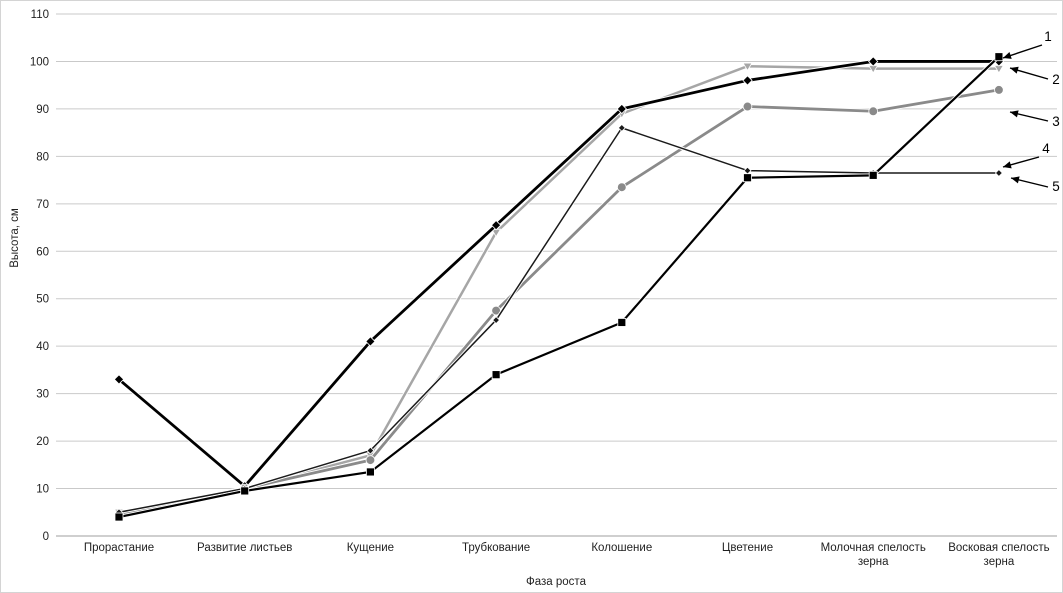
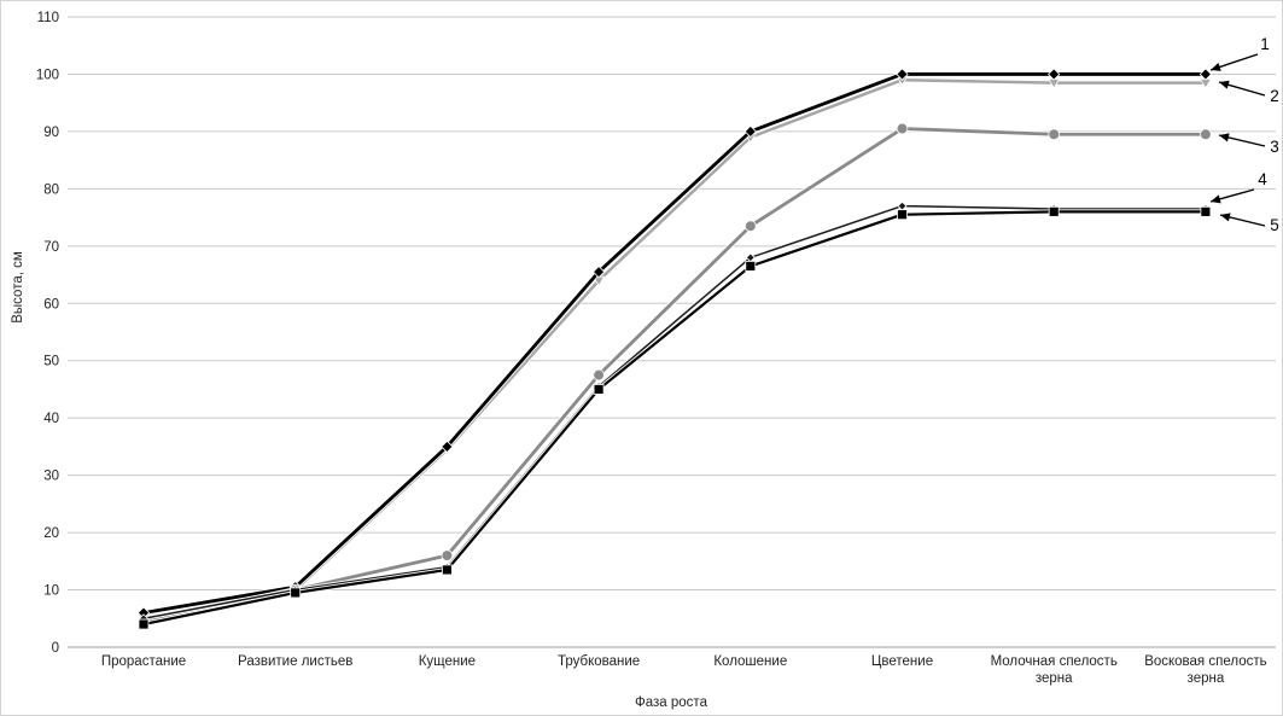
1/Прорастание: 33 -> 6
1/Кущение: 41 -> 35
2/Кущение: 17 -> 34
4/Кущение: 18 -> 14
5/Трубкование: 34 -> 45
4/Колошение: 86 -> 68
5/Колошение: 45 -> 66
1/Цветение: 96 -> 100
3/Восковая спелость зерна: 94 -> 90
5/Восковая спелость зерна: 101 -> 76
